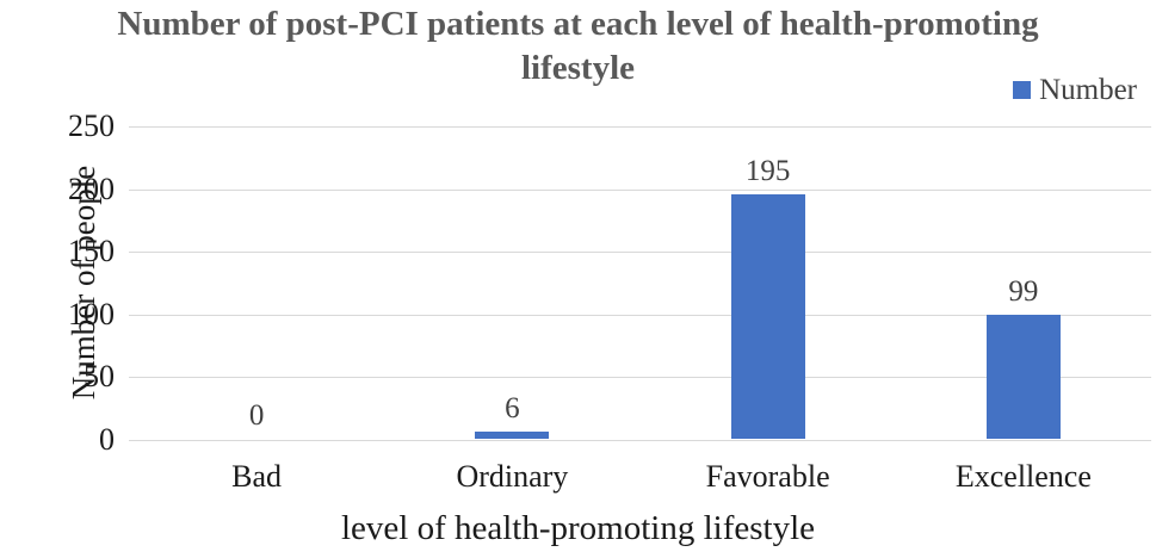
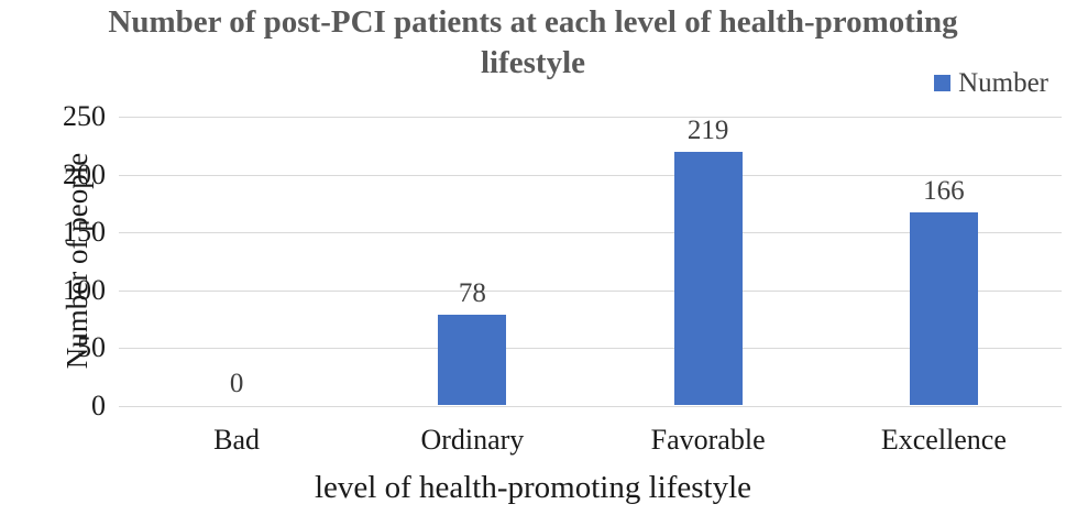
Ordinary: 6 -> 78
Favorable: 195 -> 219
Excellence: 99 -> 166
